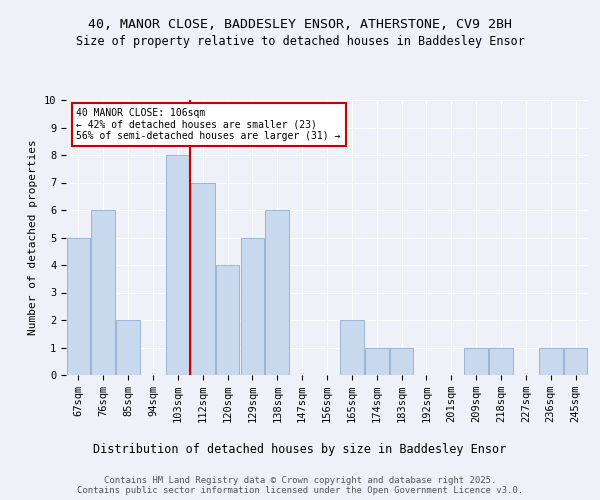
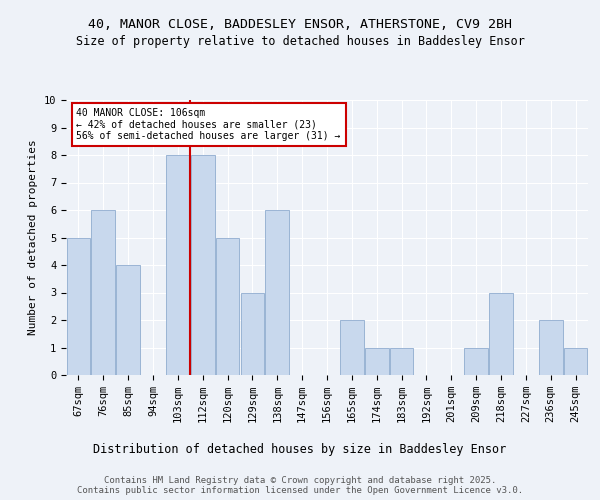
85sqm: 2 -> 4
112sqm: 7 -> 8
120sqm: 4 -> 5
129sqm: 5 -> 3
218sqm: 1 -> 3
236sqm: 1 -> 2
